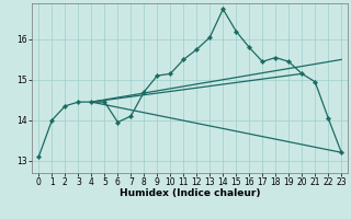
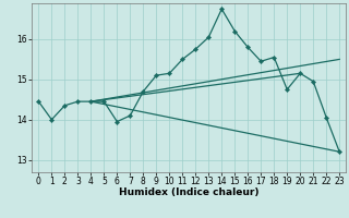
0: 13.10 -> 14.45
19: 15.45 -> 14.75
